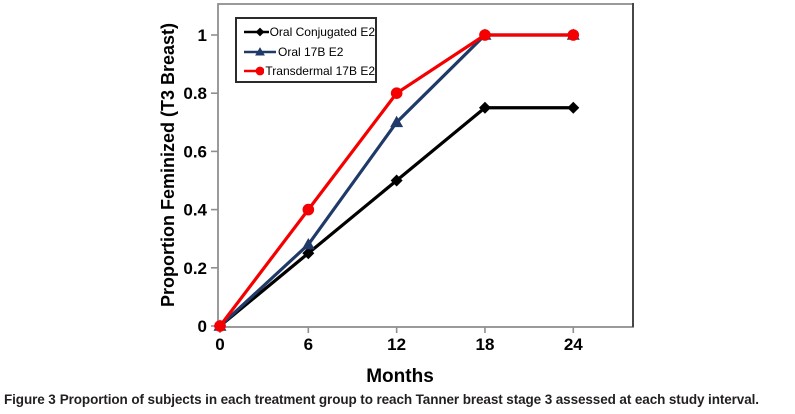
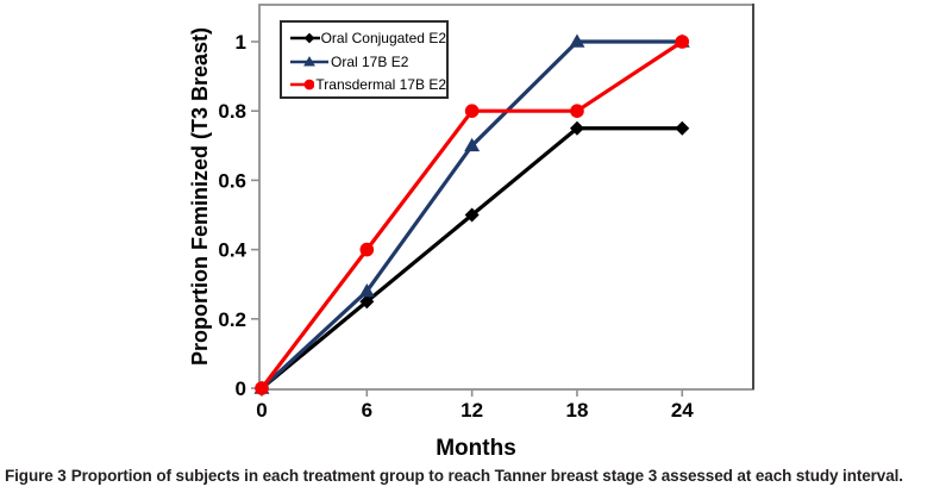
Transdermal 17B E2/18: 1.0 -> 0.8
